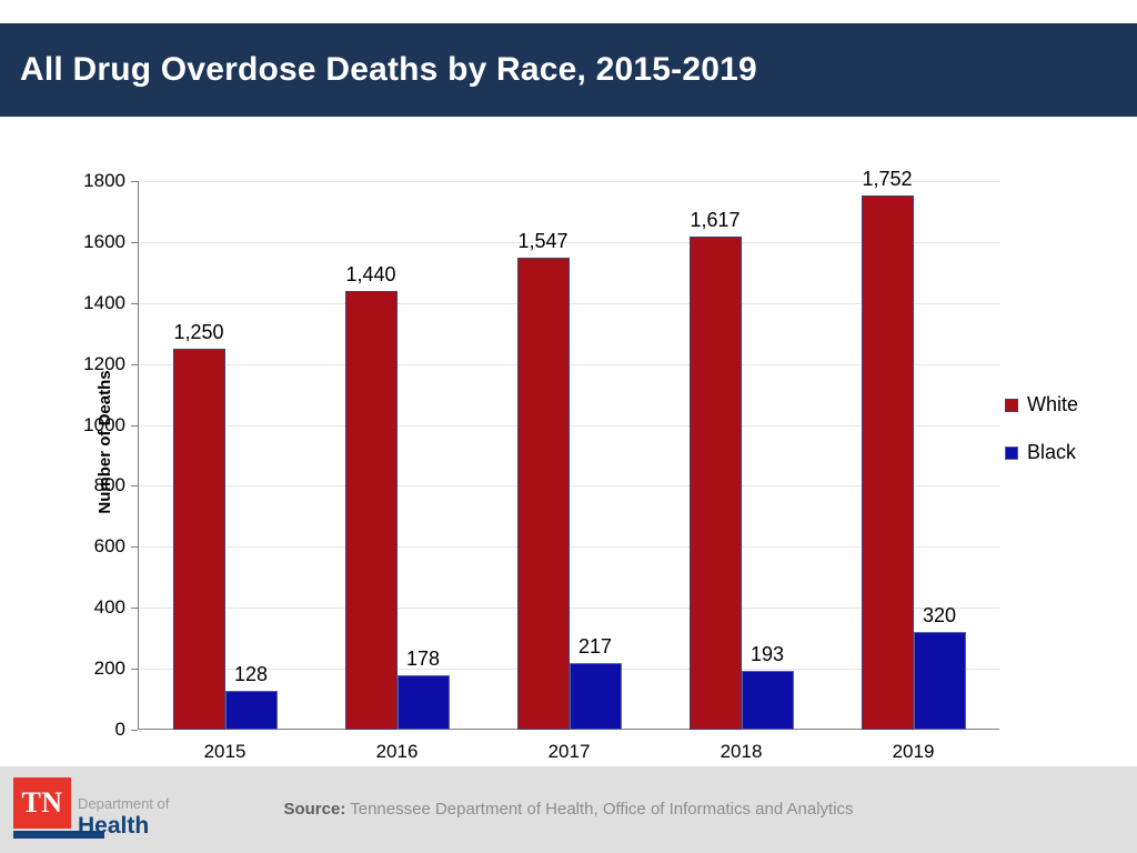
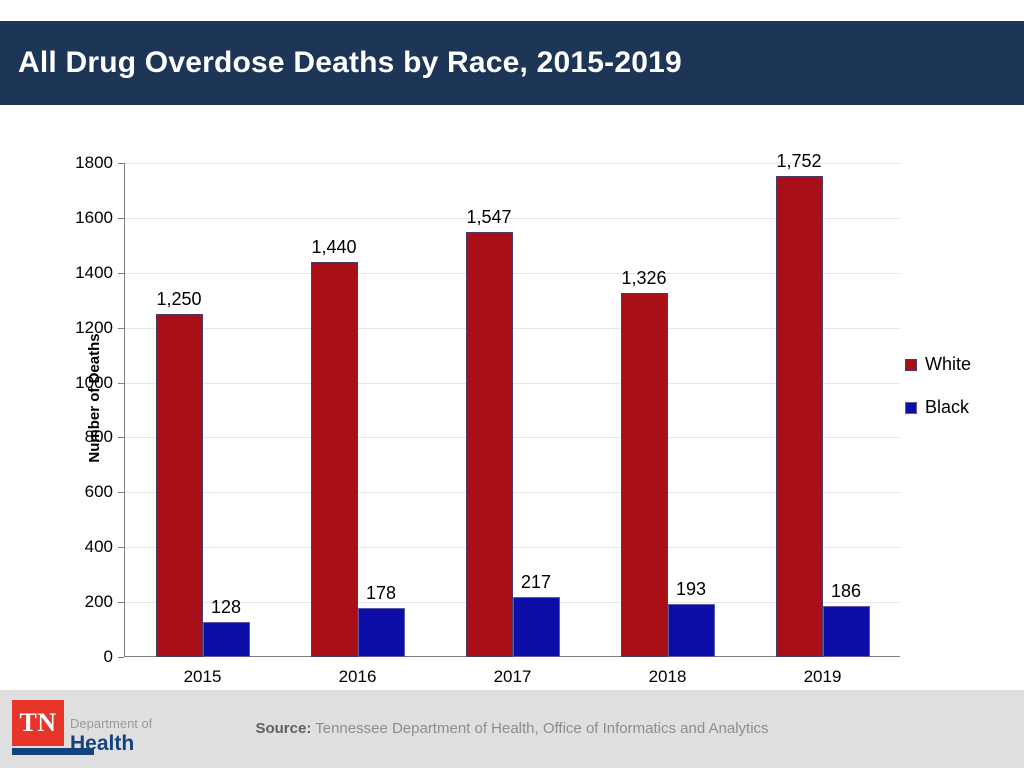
White/2018: 1,617 -> 1,326
Black/2019: 320 -> 186
